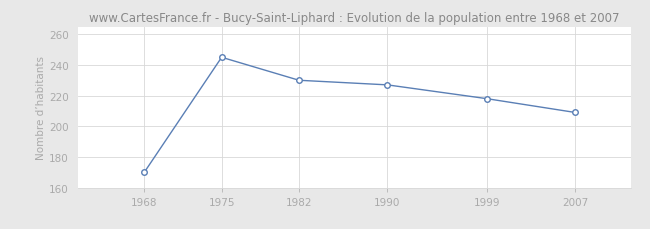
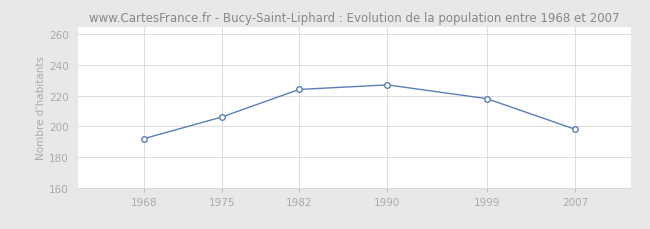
1968: 170 -> 192
1975: 245 -> 206
1982: 230 -> 224
2007: 209 -> 198
